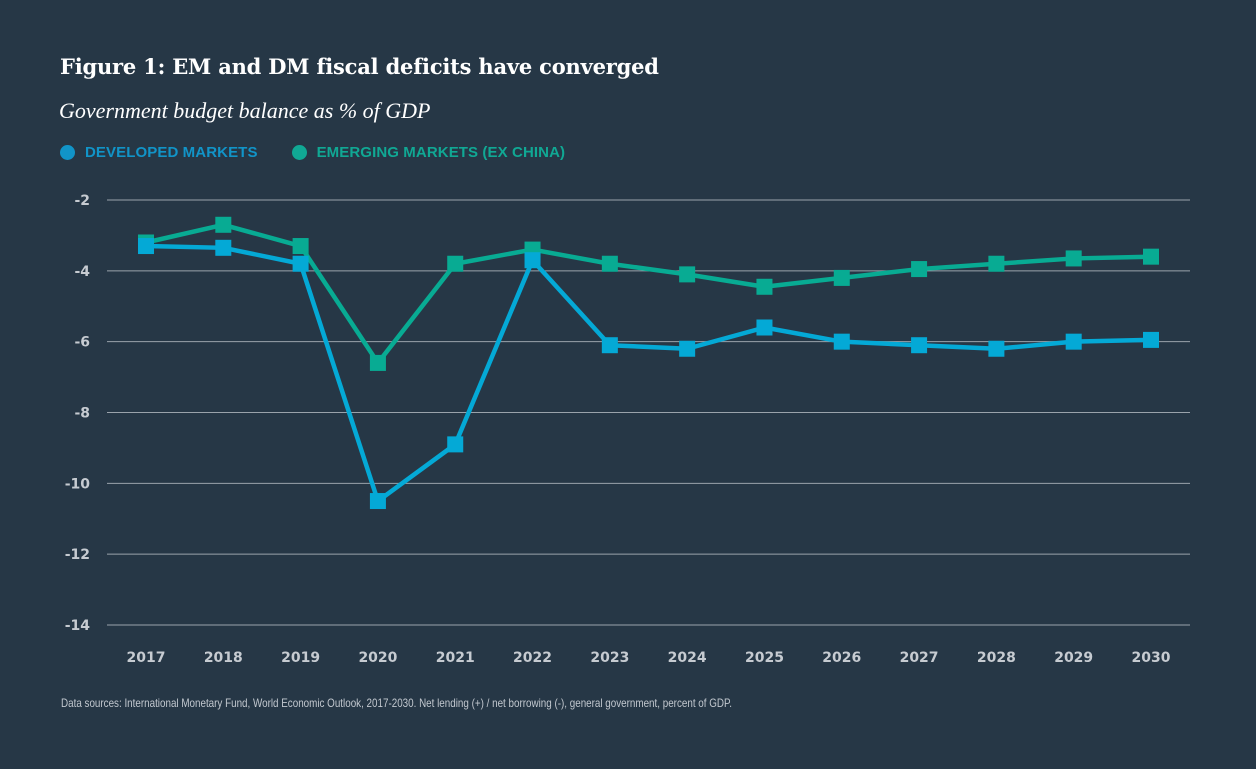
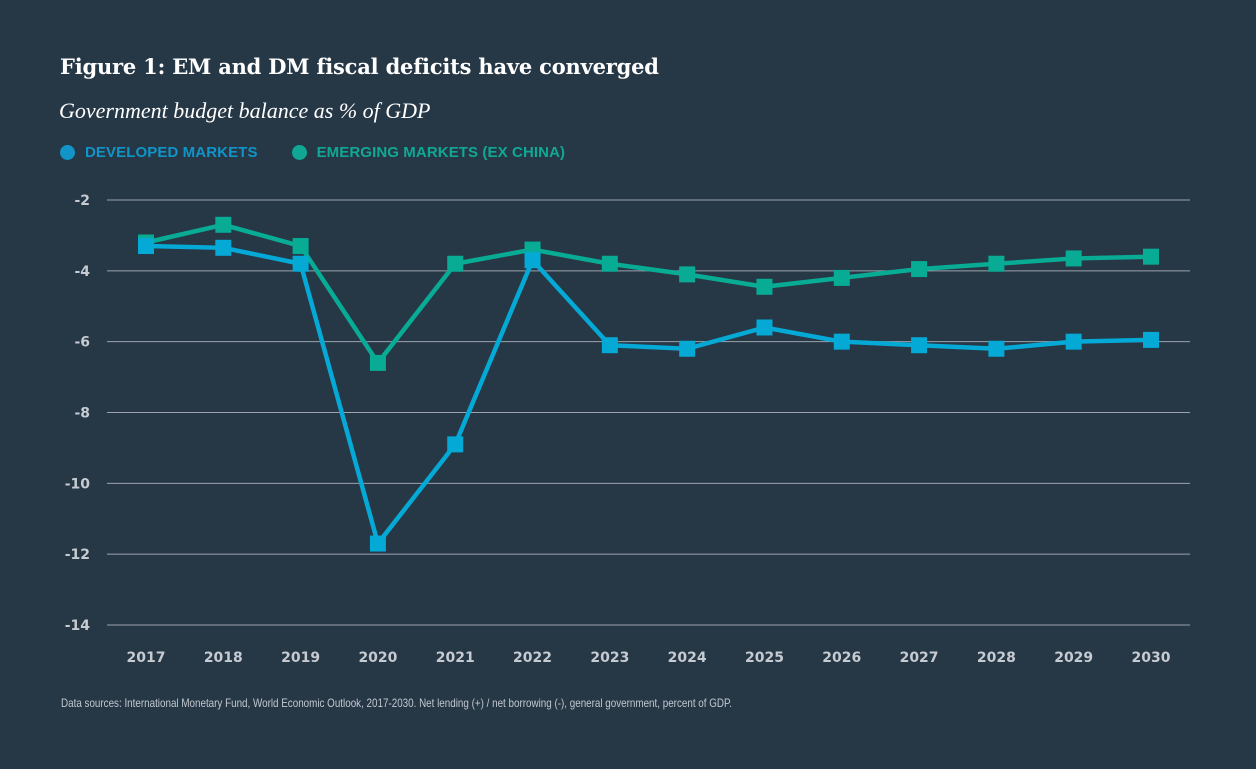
DEVELOPED MARKETS/2020: -10.5 -> -11.7
